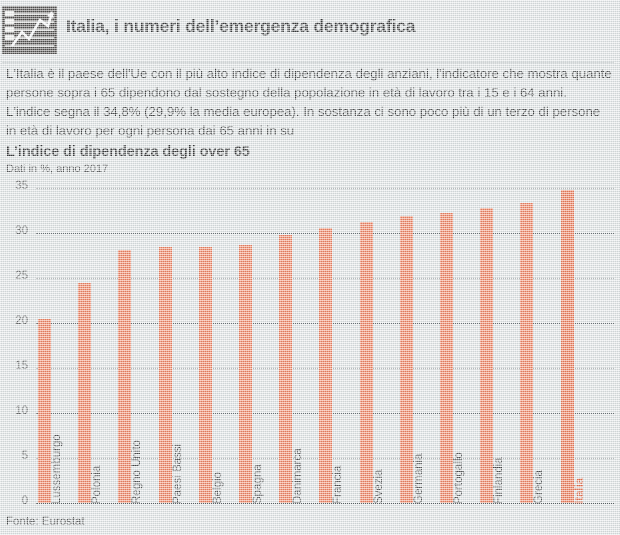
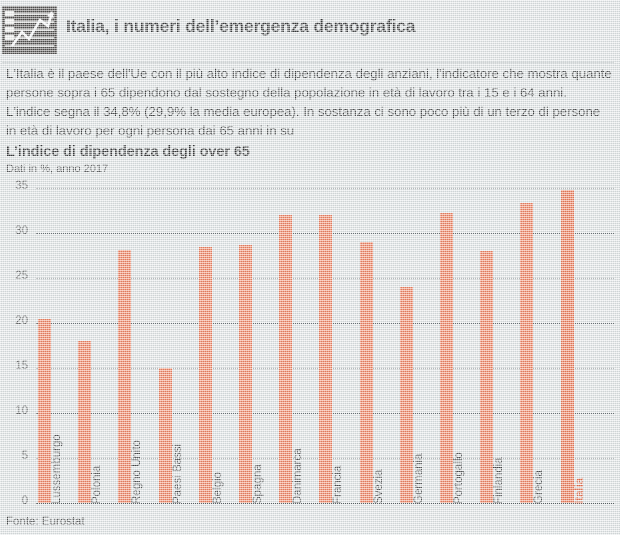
Polonia: 24 -> 18
Paesi Bassi: 28 -> 15
Danimarca: 30 -> 32
Francia: 31 -> 32
Svezia: 31 -> 29
Germania: 32 -> 24
Finlandia: 33 -> 28
